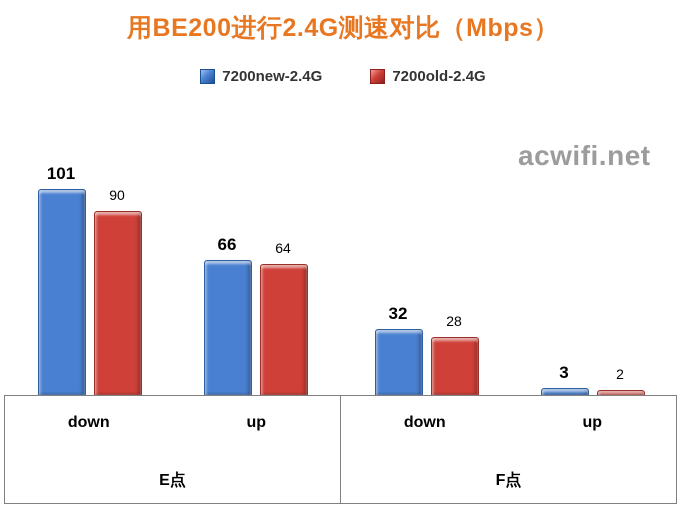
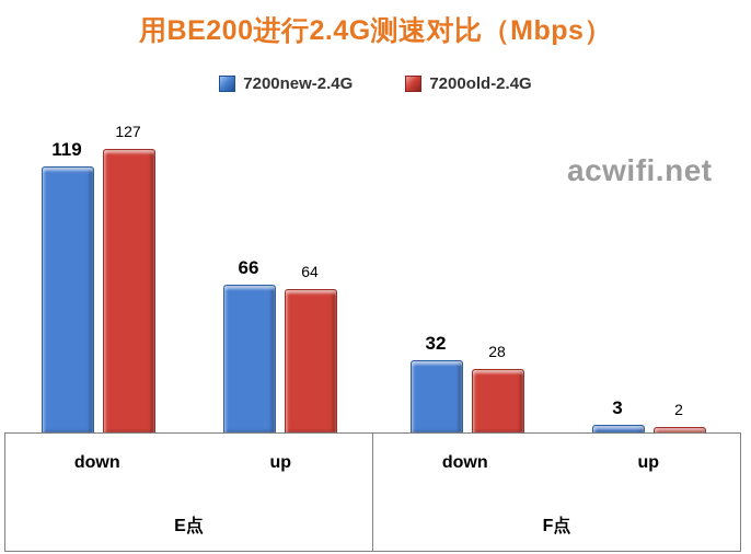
7200new-2.4G/E点 down: 101 -> 119
7200old-2.4G/E点 down: 90 -> 127
